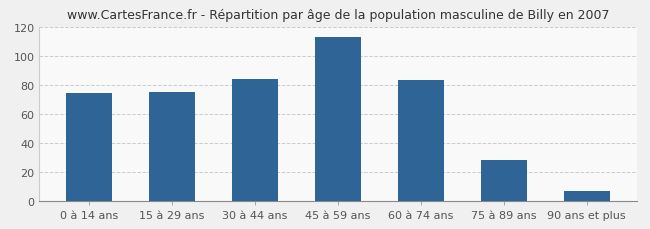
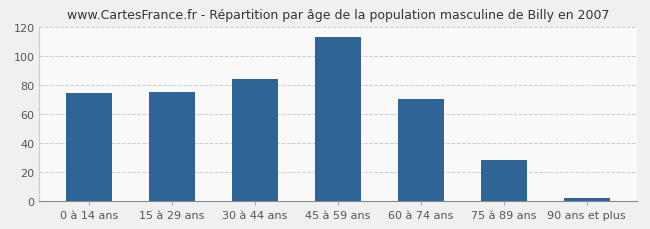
60 à 74 ans: 83 -> 70
90 ans et plus: 7 -> 2
